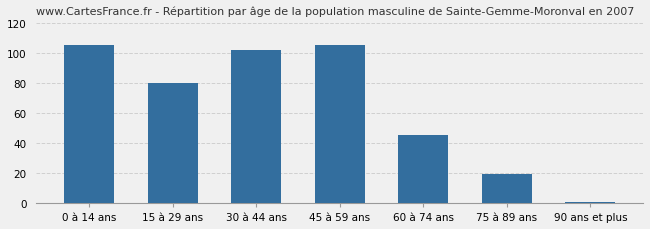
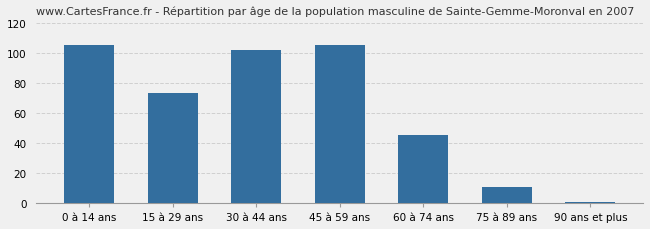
15 à 29 ans: 80 -> 73
75 à 89 ans: 19 -> 11
